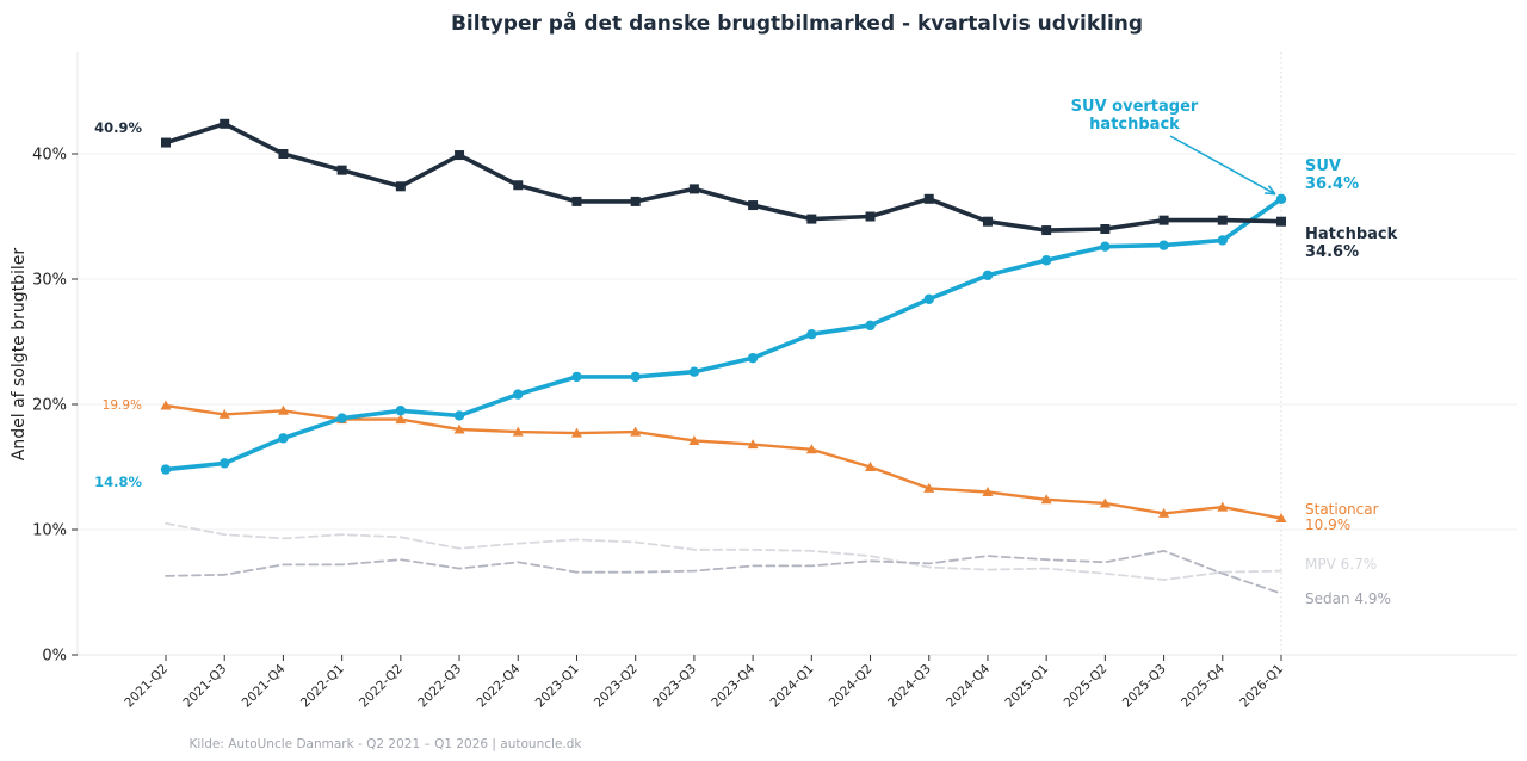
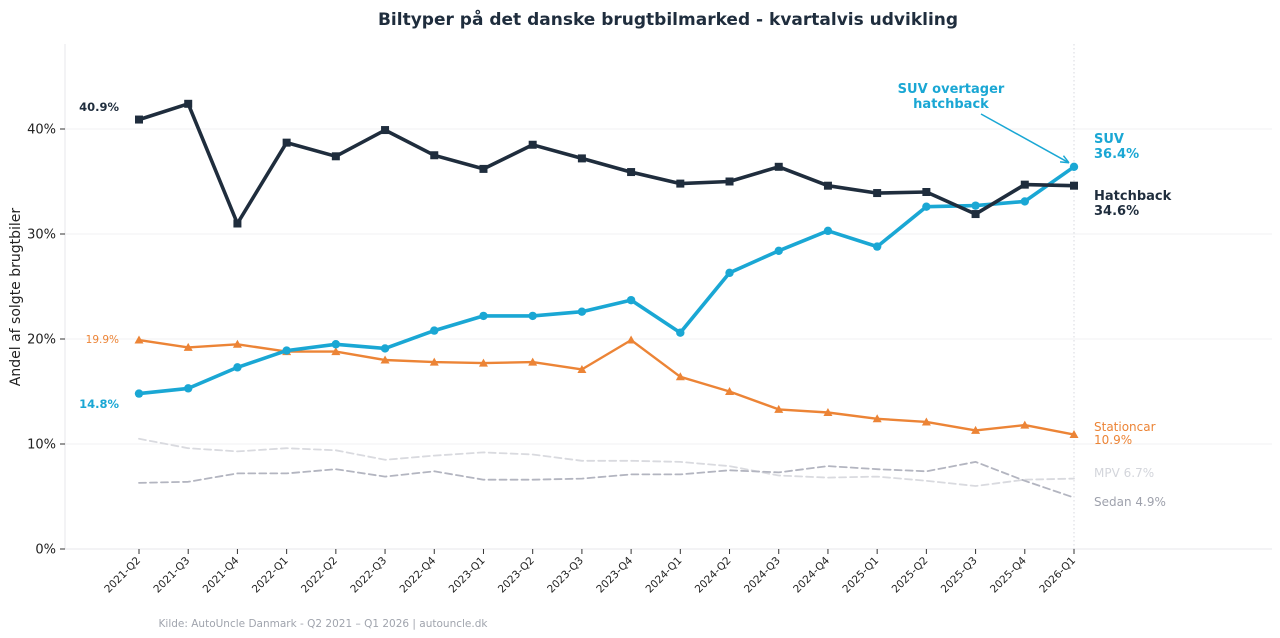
Hatchback/2021-Q4: 40.0% -> 31.0%
Hatchback/2023-Q2: 36.2% -> 38.5%
Stationcar/2023-Q4: 16.8% -> 19.9%
SUV/2024-Q1: 25.6% -> 20.6%
SUV/2025-Q1: 31.5% -> 28.8%
Hatchback/2025-Q3: 34.7% -> 31.9%
